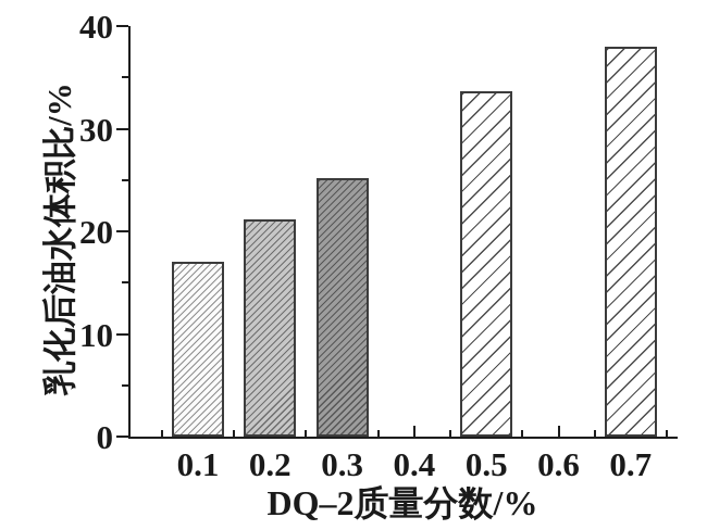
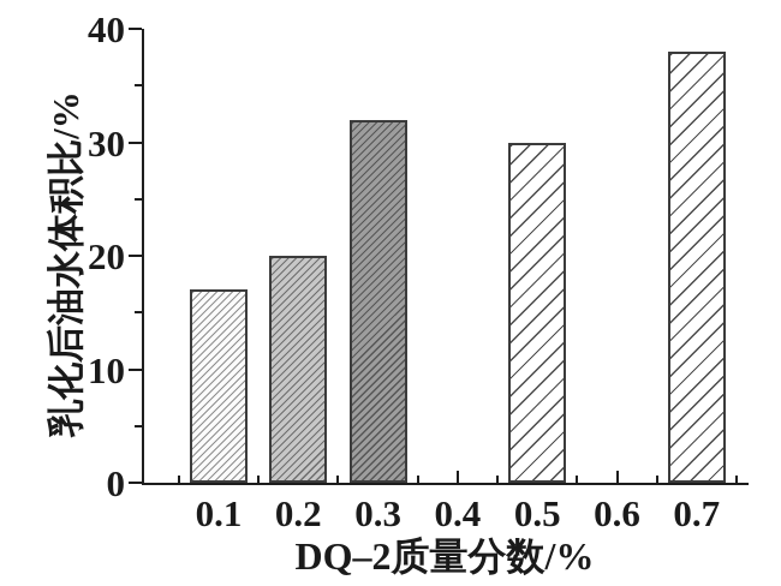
0.2: 21 -> 20
0.3: 25 -> 32
0.5: 34 -> 30
